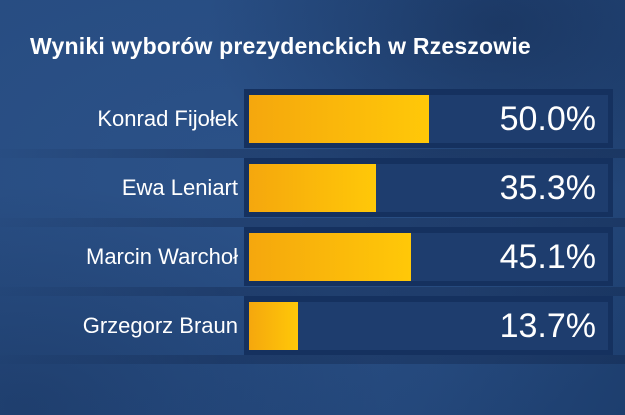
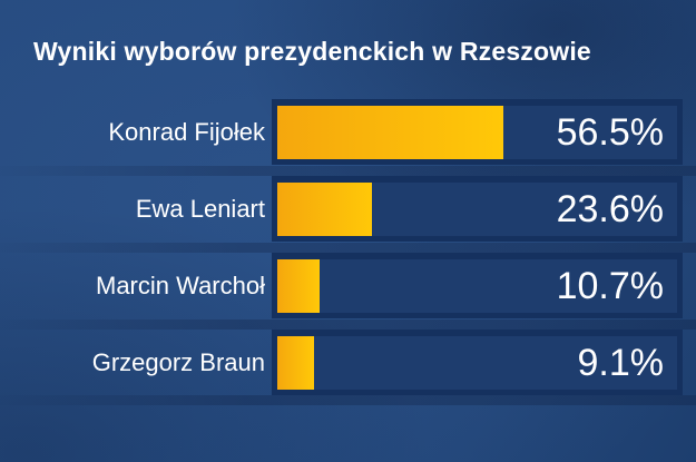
Konrad Fijołek: 50.0% -> 56.5%
Ewa Leniart: 35.3% -> 23.6%
Marcin Warchoł: 45.1% -> 10.7%
Grzegorz Braun: 13.7% -> 9.1%
